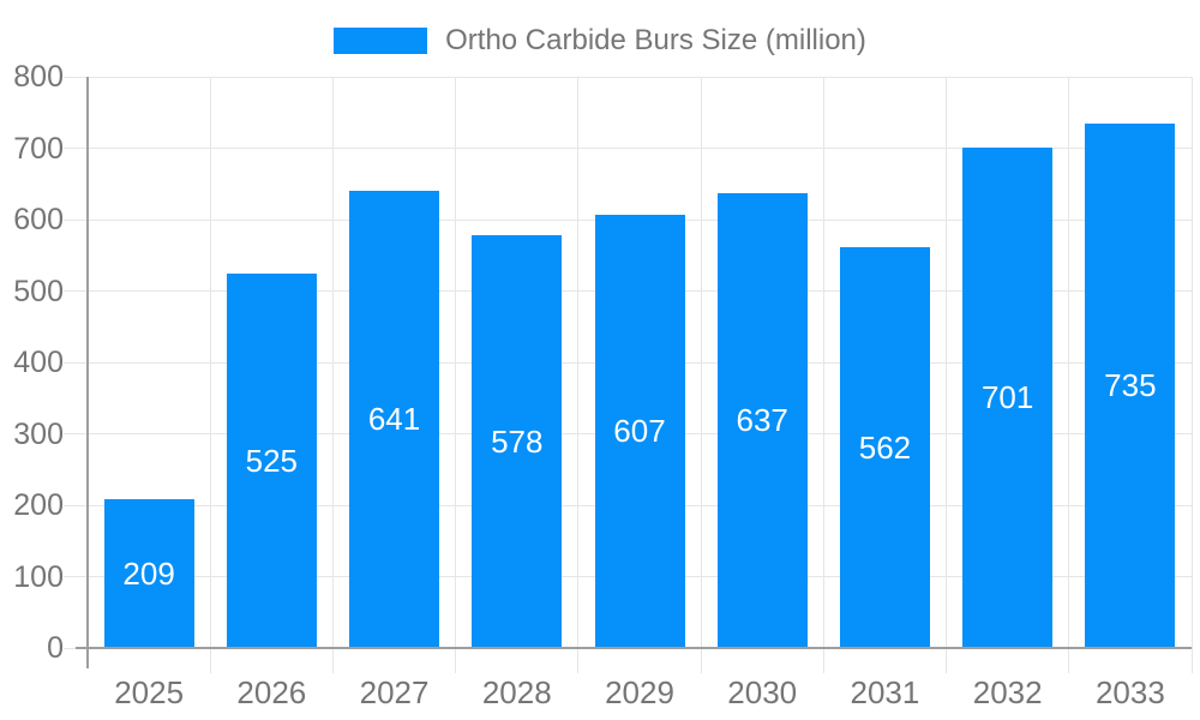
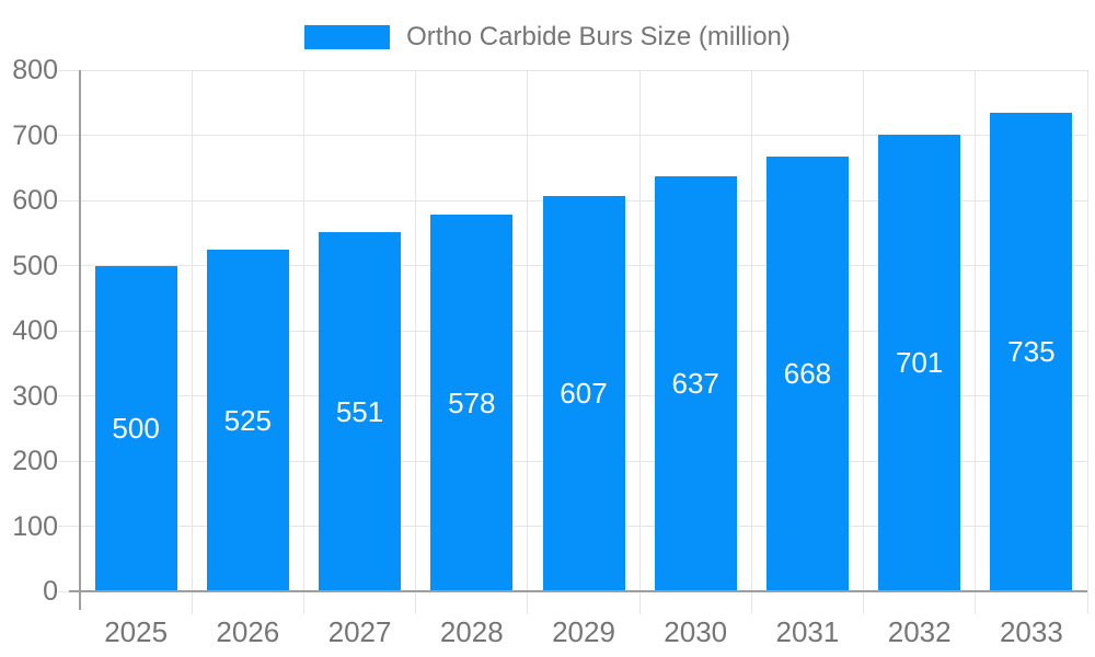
2025: 209 -> 500
2027: 641 -> 551
2031: 562 -> 668
